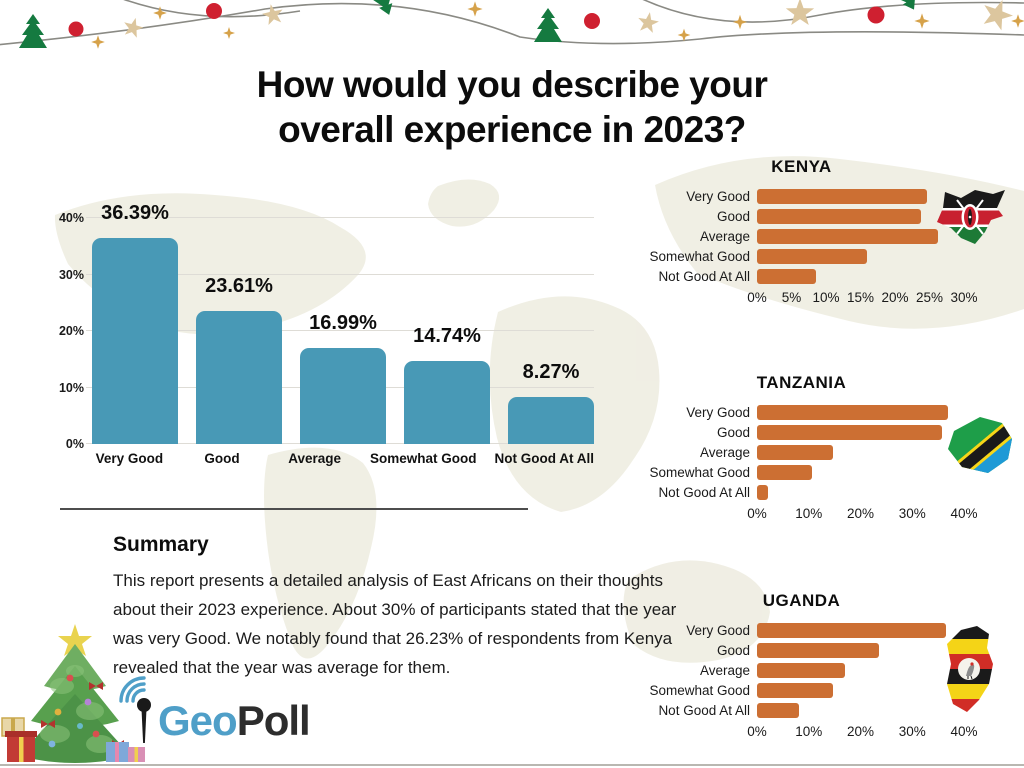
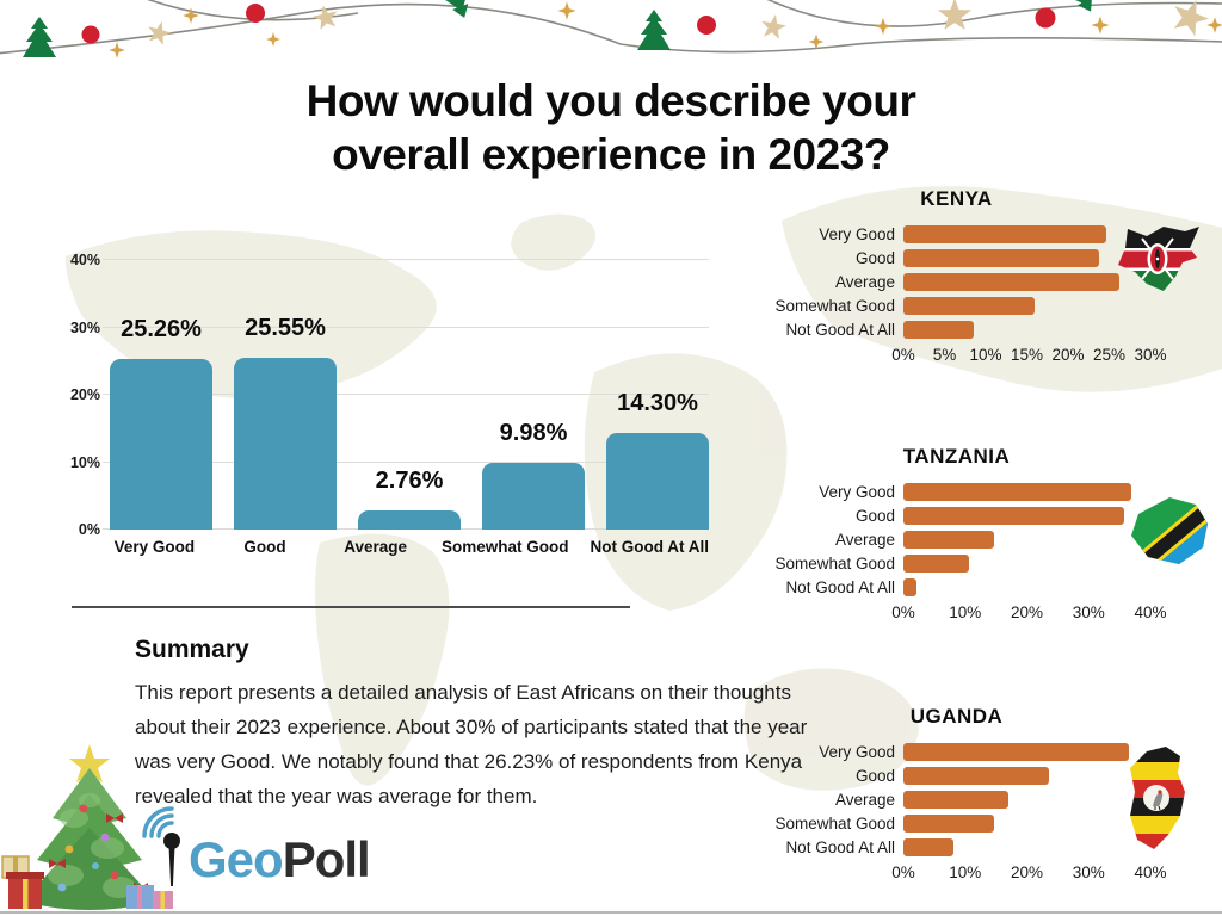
How would you describe your overall experience in 2023?/Very Good: 36.39% -> 25.26%
How would you describe your overall experience in 2023?/Good: 23.61% -> 25.55%
How would you describe your overall experience in 2023?/Average: 16.99% -> 2.76%
How would you describe your overall experience in 2023?/Somewhat Good: 14.74% -> 9.98%
How would you describe your overall experience in 2023?/Not Good At All: 8.27% -> 14.30%
